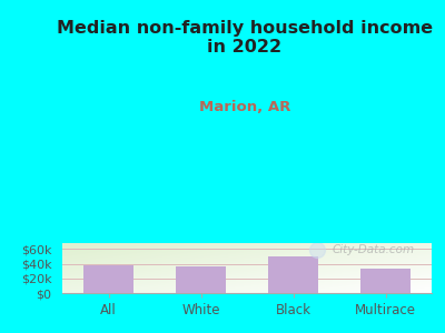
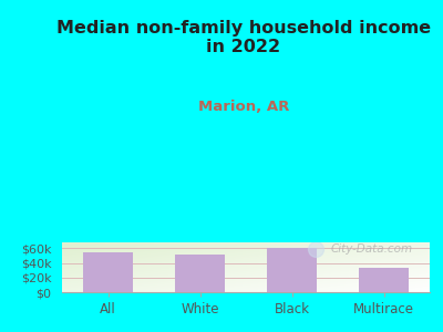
All: $38k -> $54k
White: $36k -> $52k
Black: $50k -> $60k
